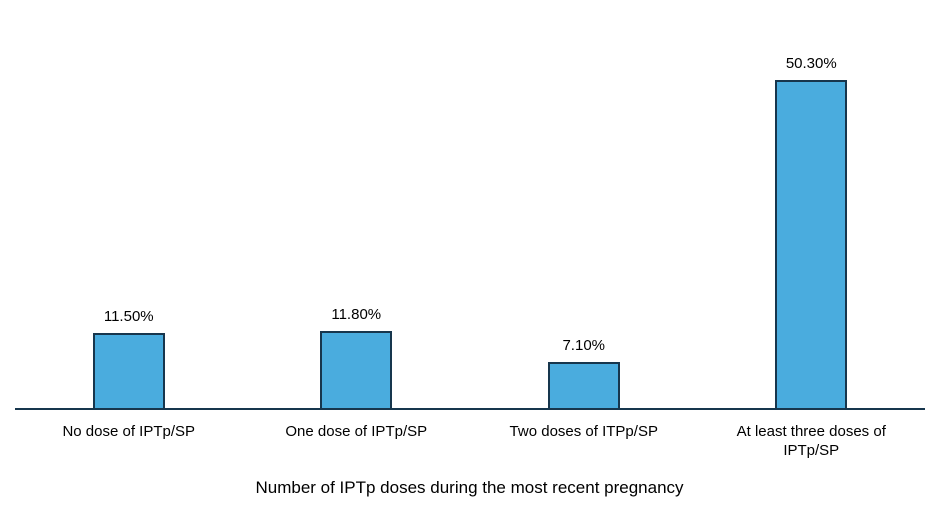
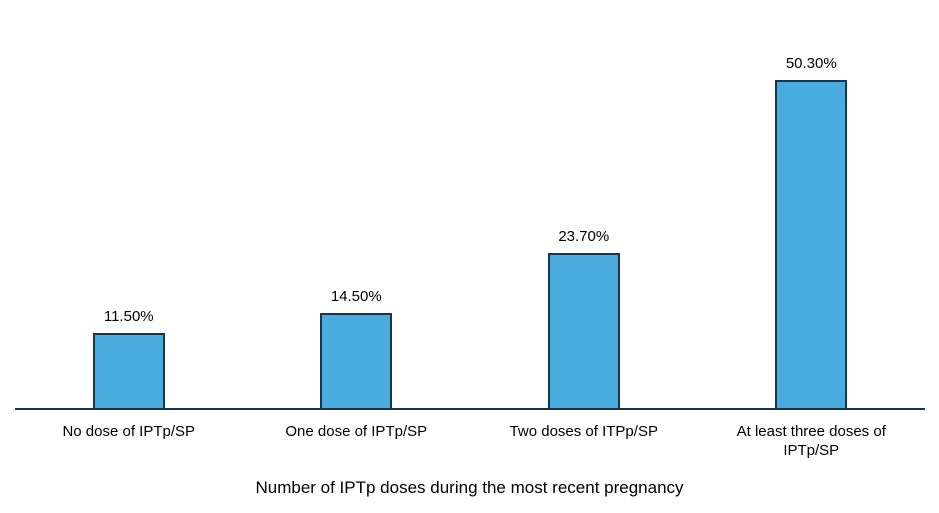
One dose of IPTp/SP: 11.80% -> 14.50%
Two doses of ITPp/SP: 7.10% -> 23.70%
